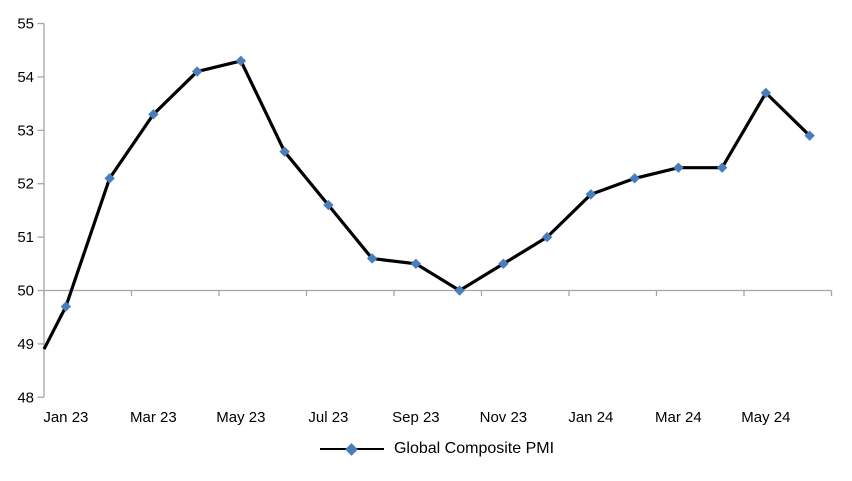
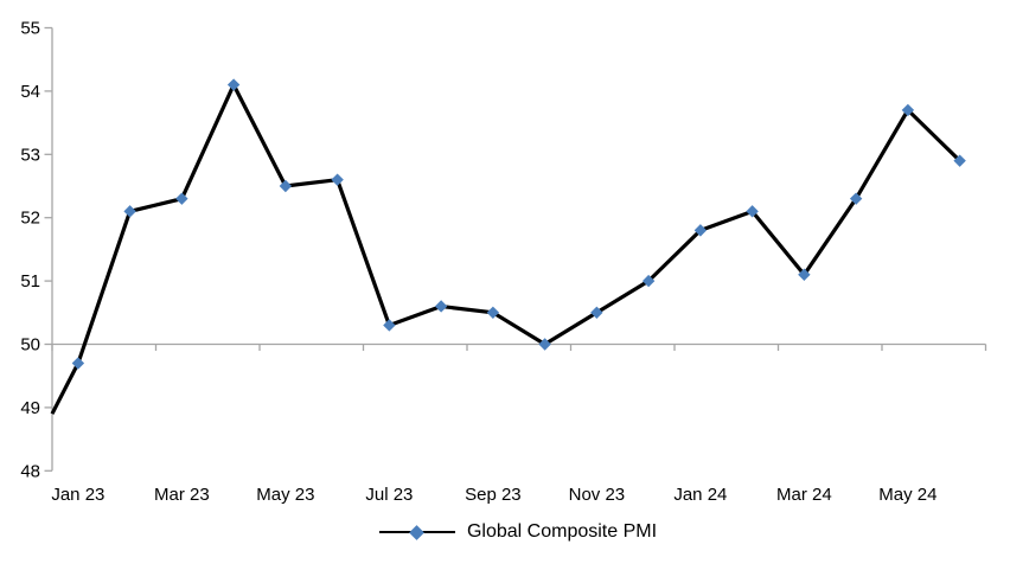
Mar 23: 53.3 -> 52.3
May 23: 54.3 -> 52.5
Jul 23: 51.6 -> 50.3
Mar 24: 52.3 -> 51.1
